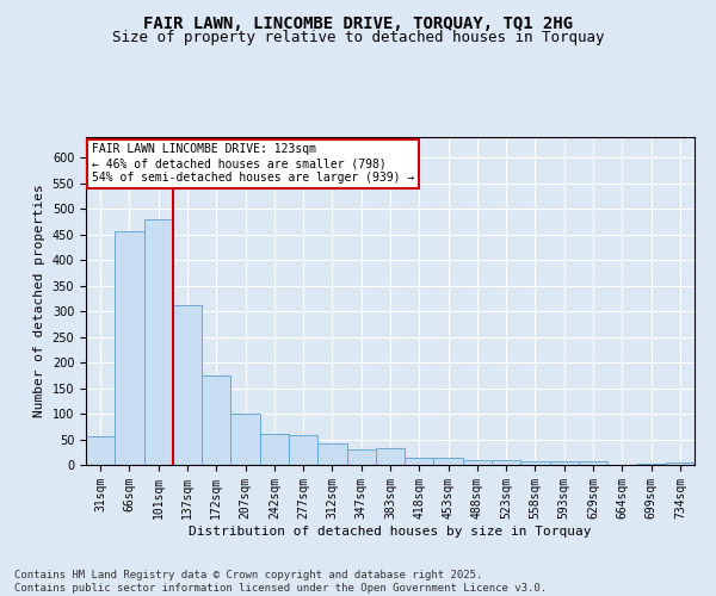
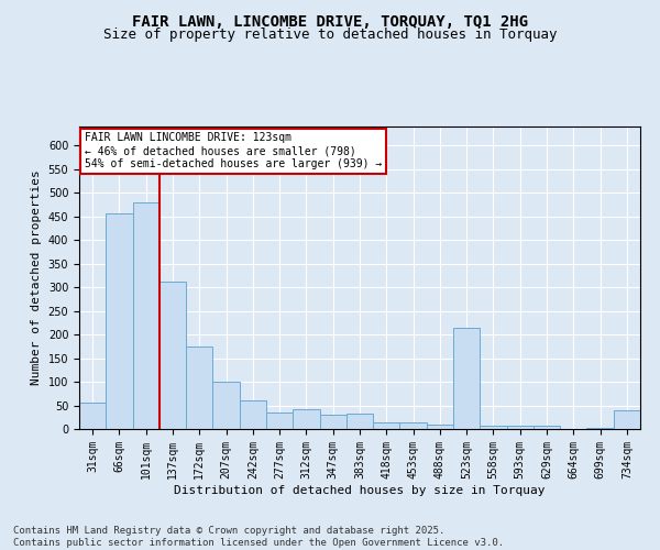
277sqm: 58 -> 35
523sqm: 9 -> 215
734sqm: 5 -> 40
